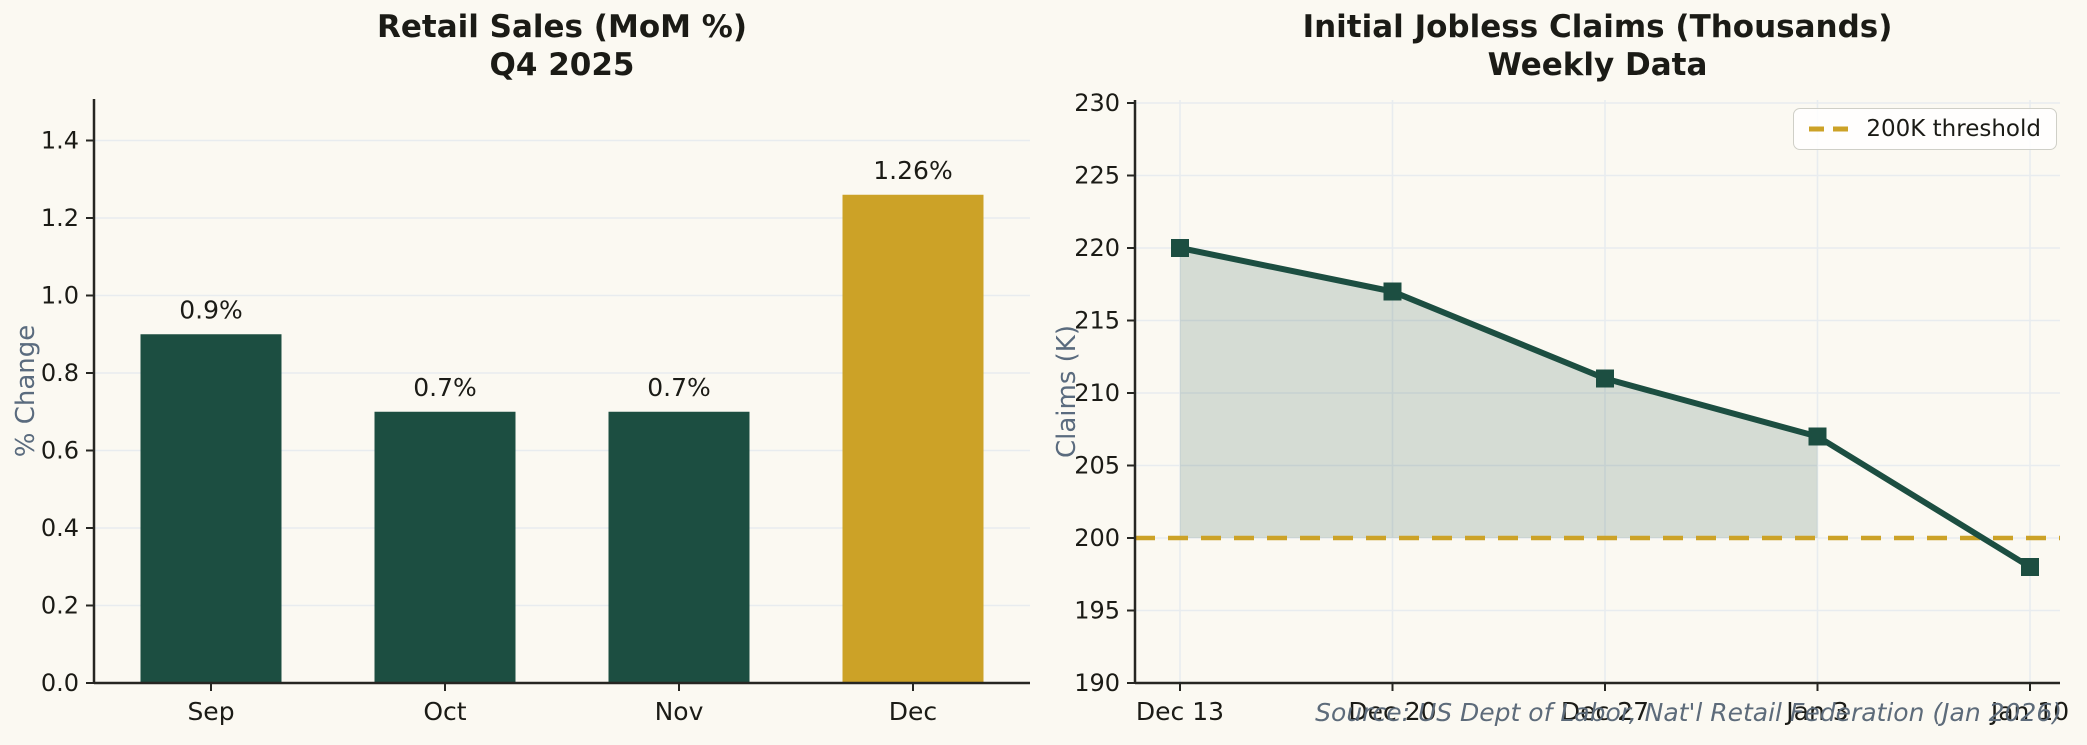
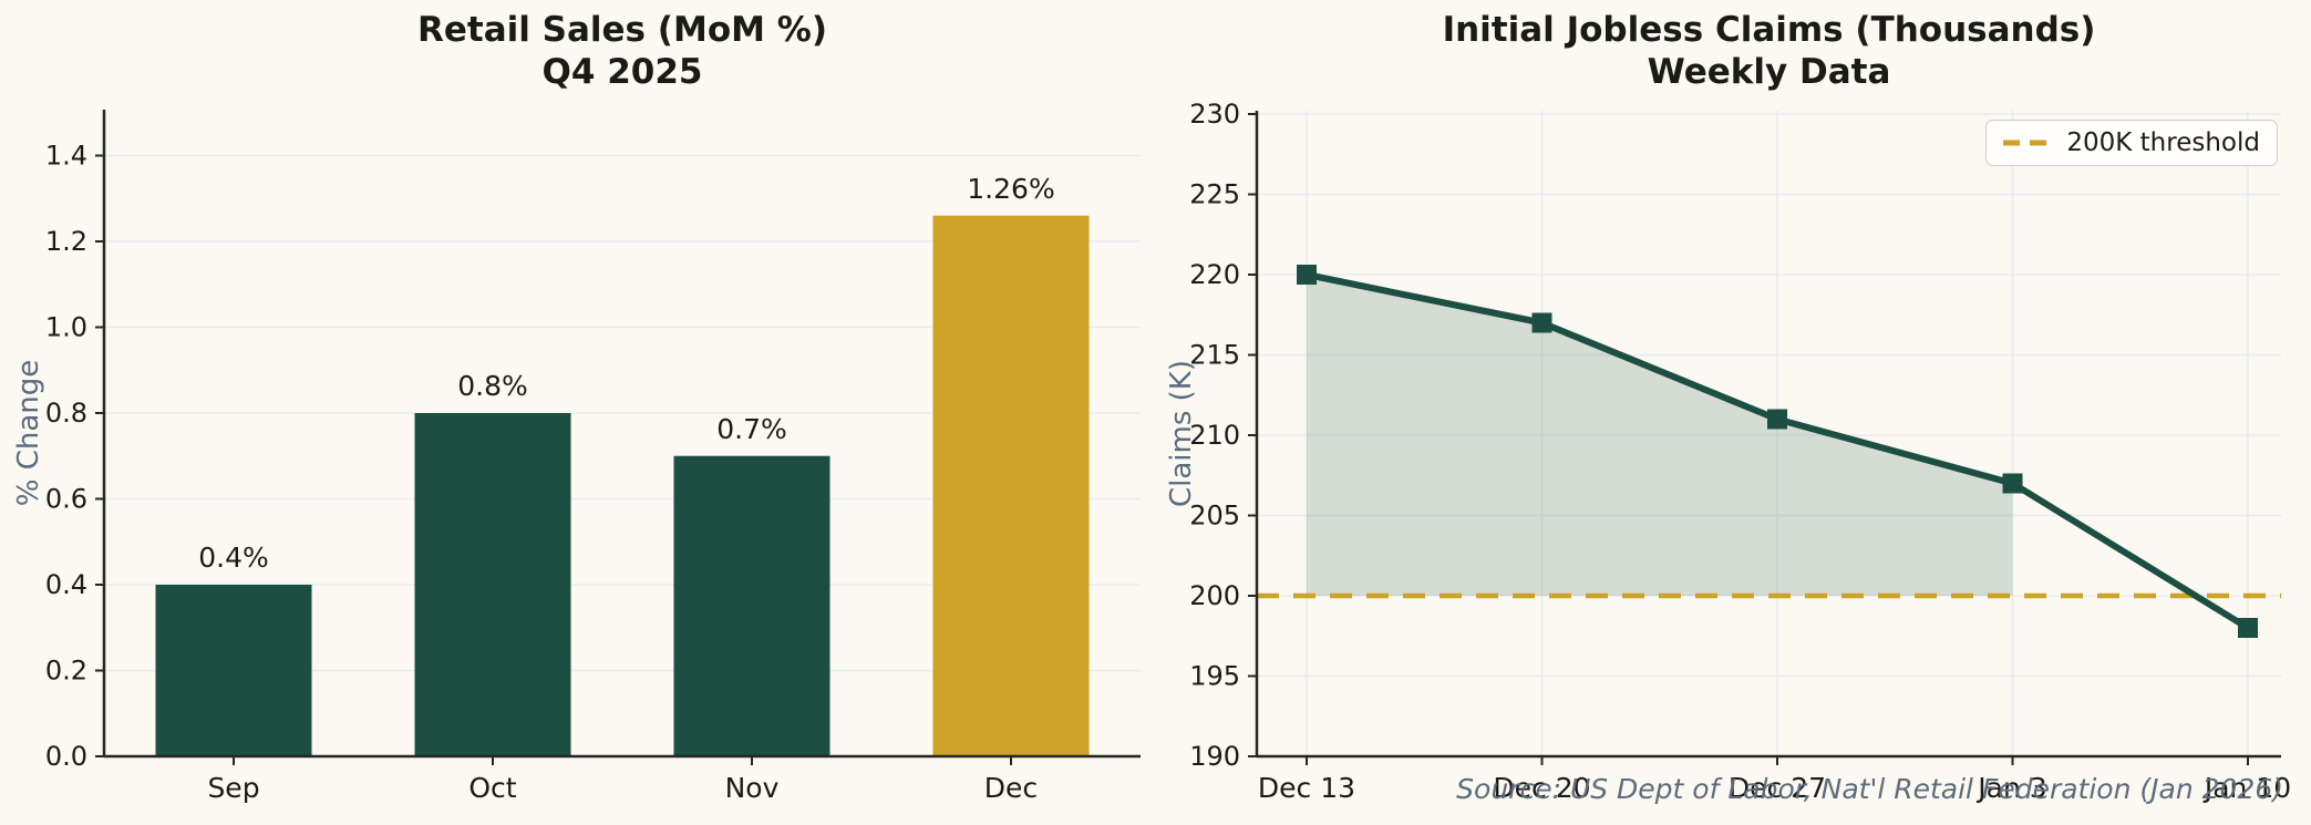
Retail Sales (MoM %)/Sep: 0.9% -> 0.4%
Retail Sales (MoM %)/Oct: 0.7% -> 0.8%
